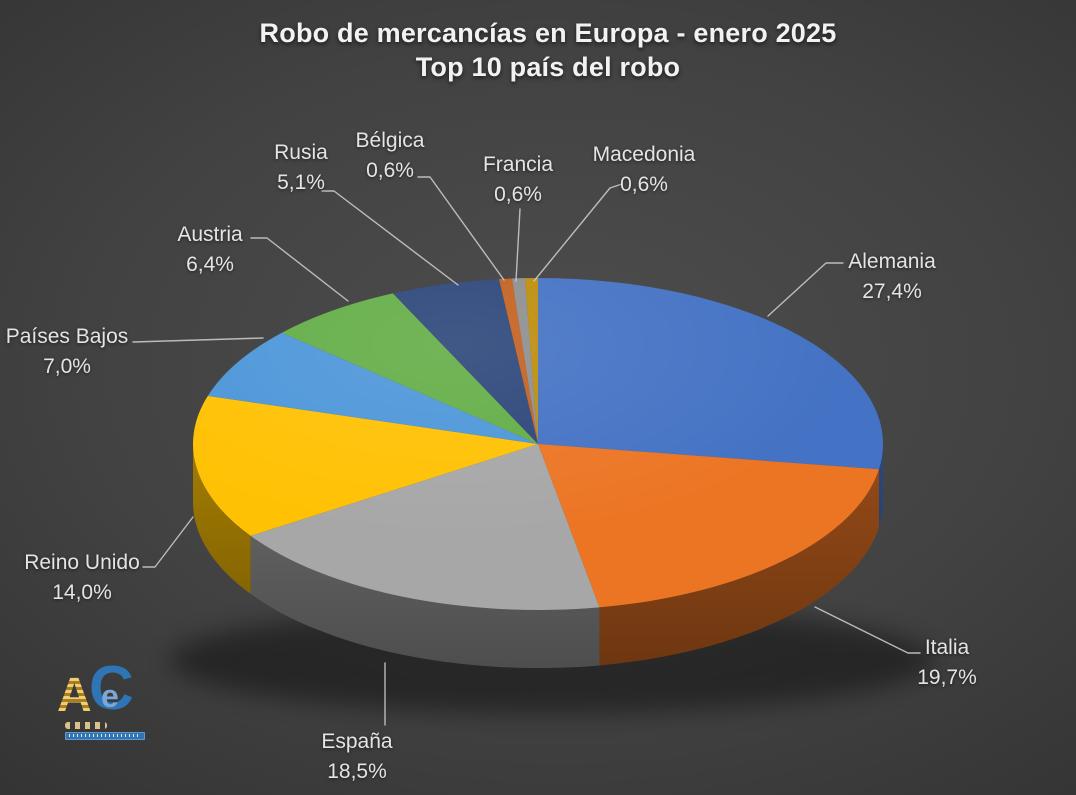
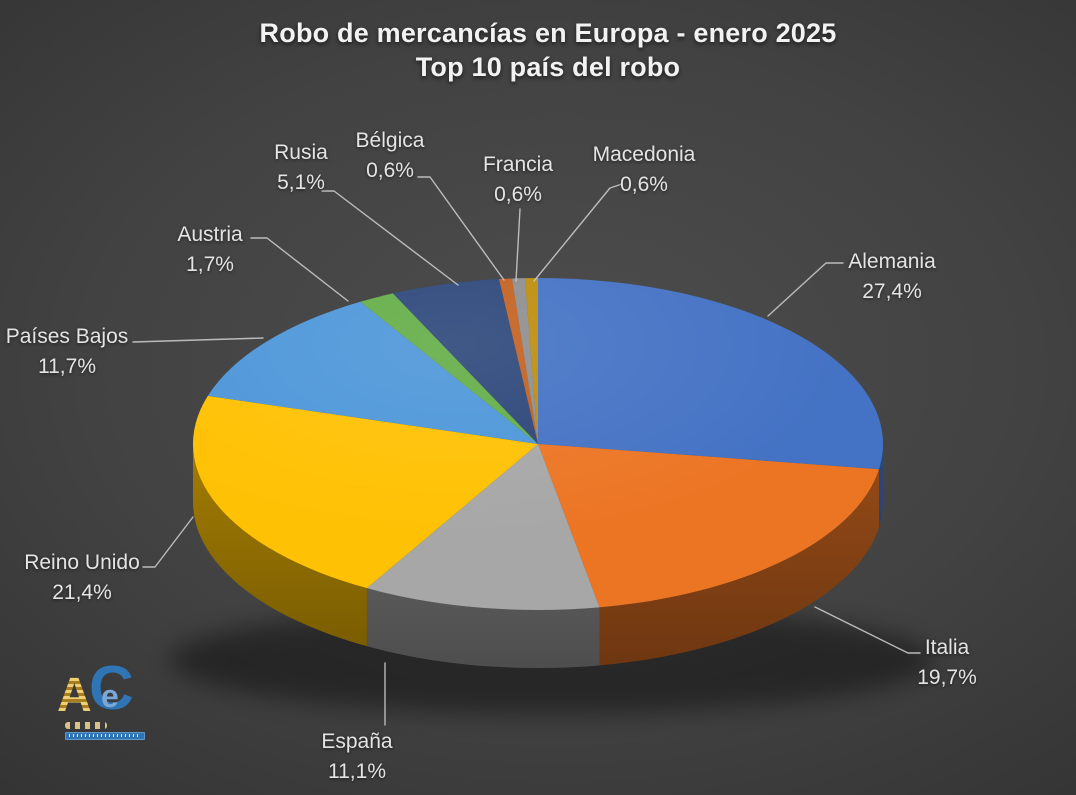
España: 18,5% -> 11,1%
Reino Unido: 14,0% -> 21,4%
Países Bajos: 7,0% -> 11,7%
Austria: 6,4% -> 1,7%
